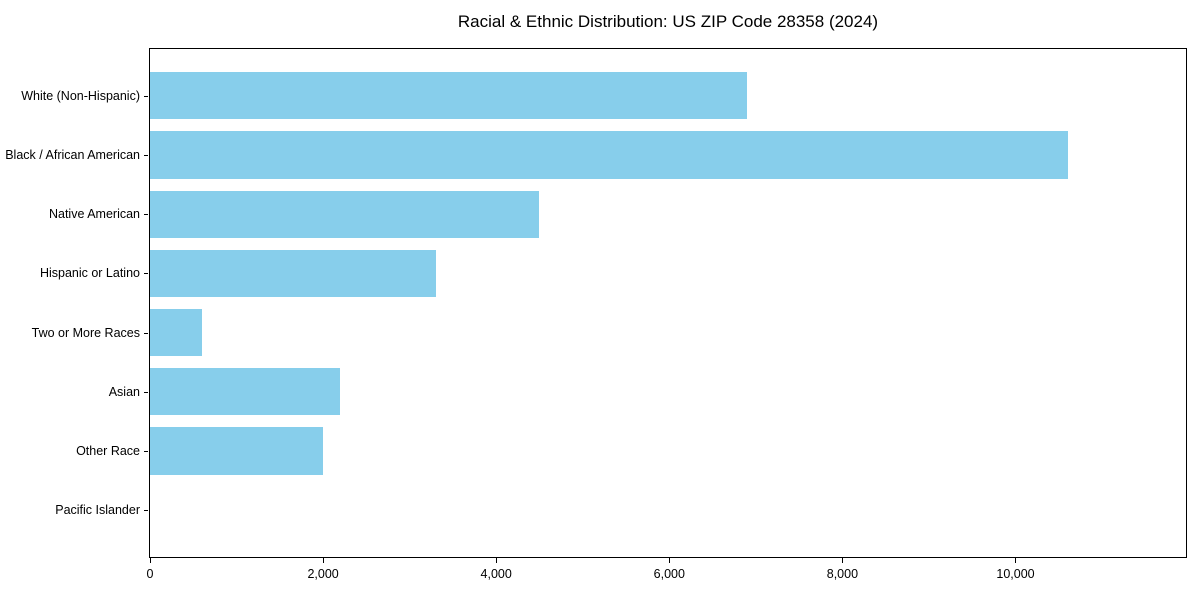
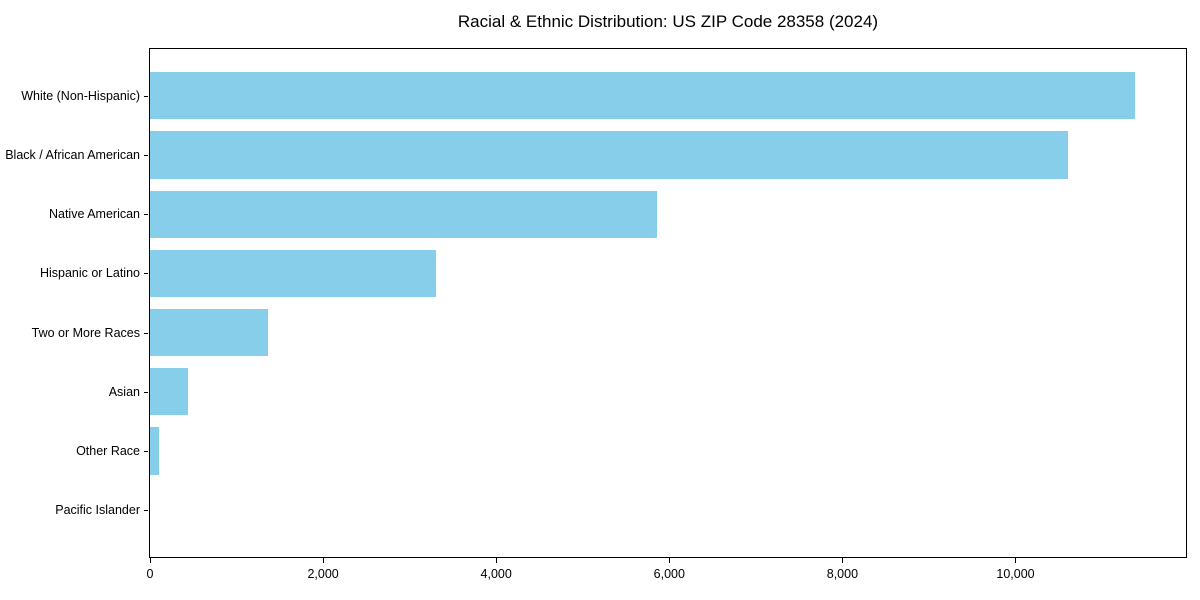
White (Non-Hispanic): 6900 -> 11400
Native American: 4500 -> 5900
Two or More Races: 600 -> 1400
Asian: 2200 -> 400
Other Race: 2000 -> 100
